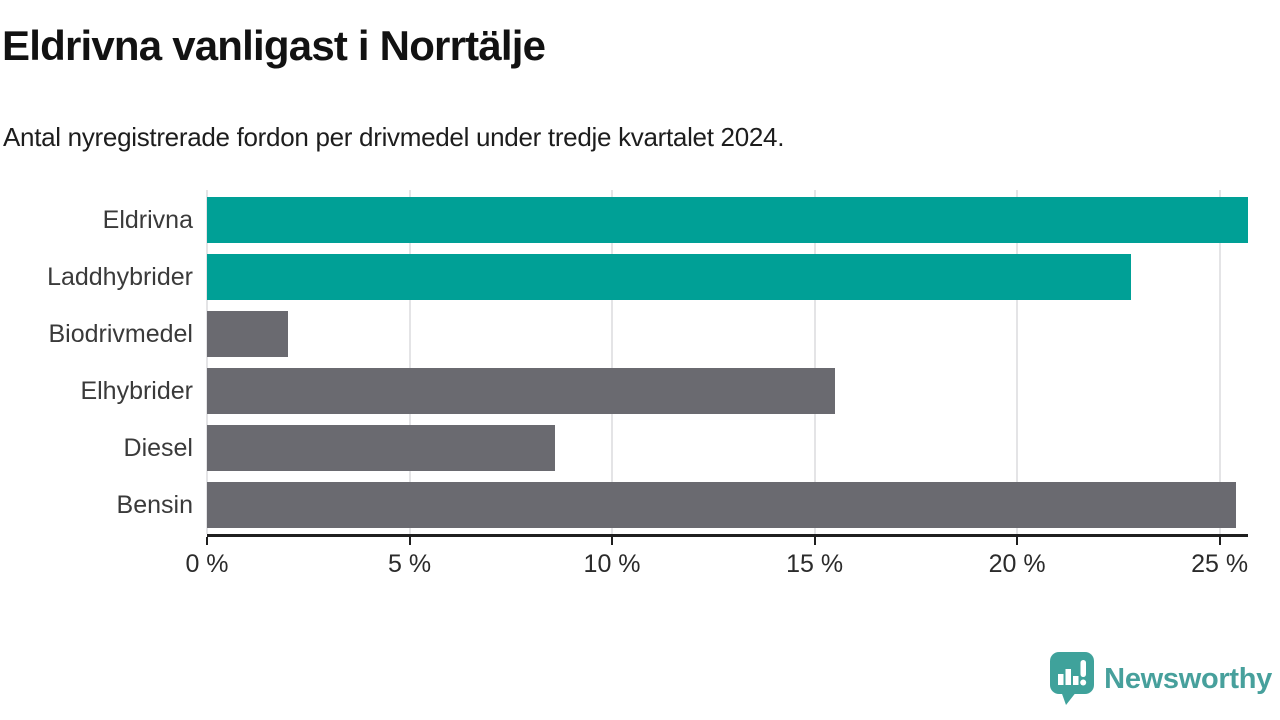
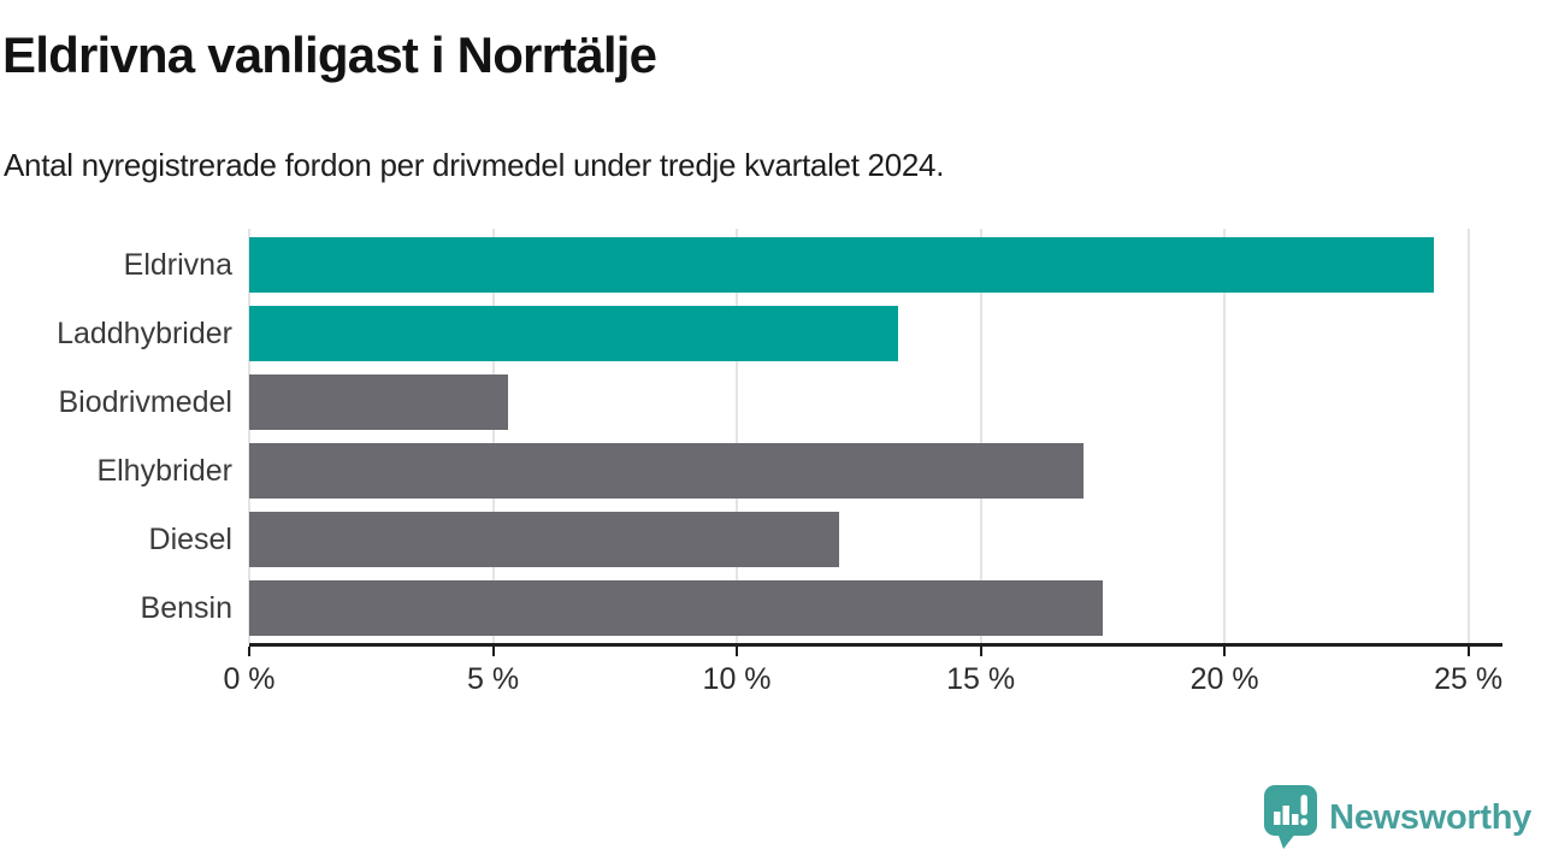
Eldrivna: 25.7% -> 24.3%
Laddhybrider: 22.8% -> 13.3%
Biodrivmedel: 2.0% -> 5.3%
Elhybrider: 15.5% -> 17.1%
Diesel: 8.6% -> 12.1%
Bensin: 25.4% -> 17.5%
